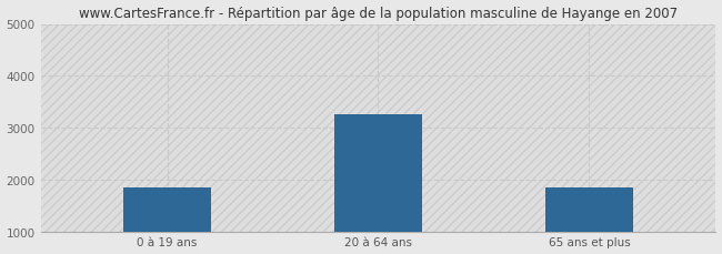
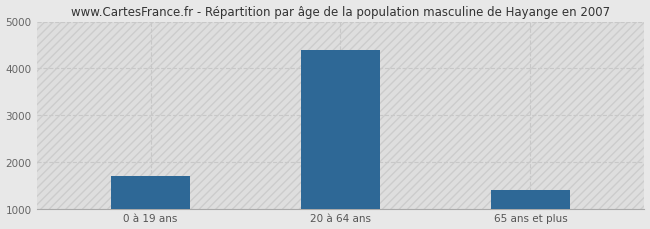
0 à 19 ans: 1850 -> 1700
20 à 64 ans: 3250 -> 4400
65 ans et plus: 1850 -> 1390
